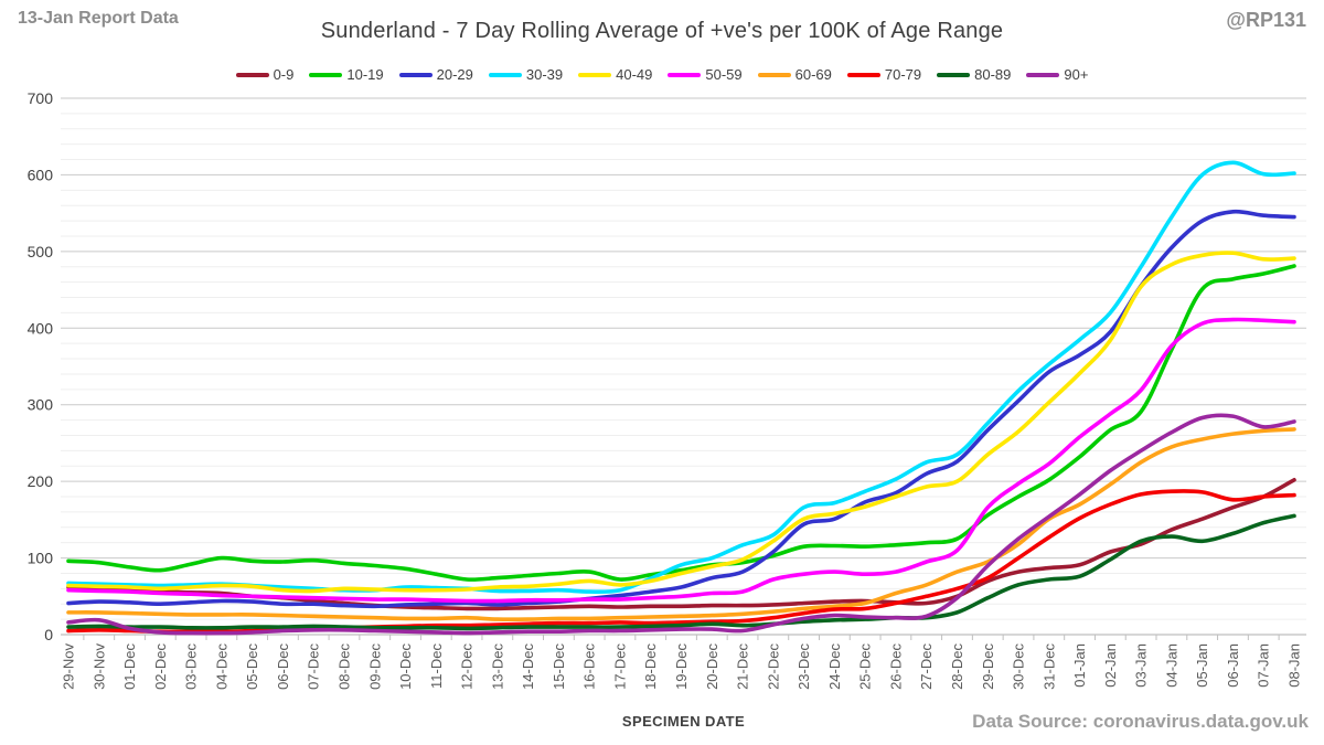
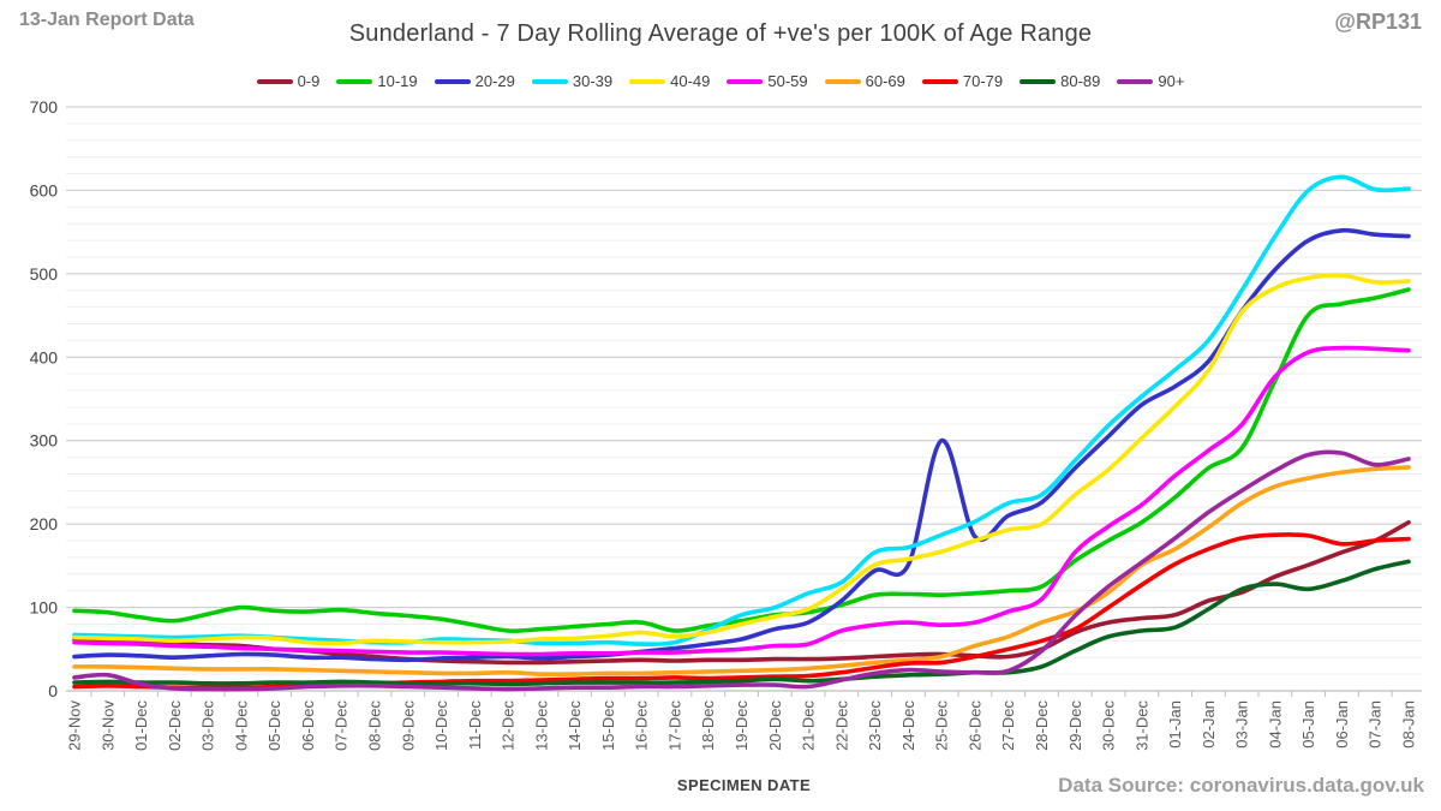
20-29/25-Dec: 170 -> 300
